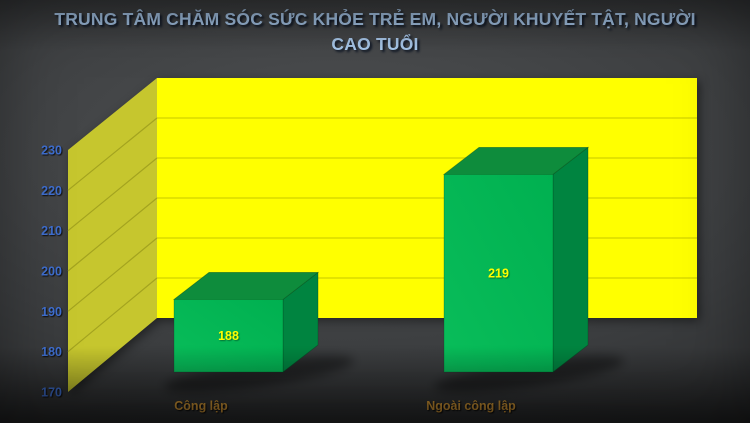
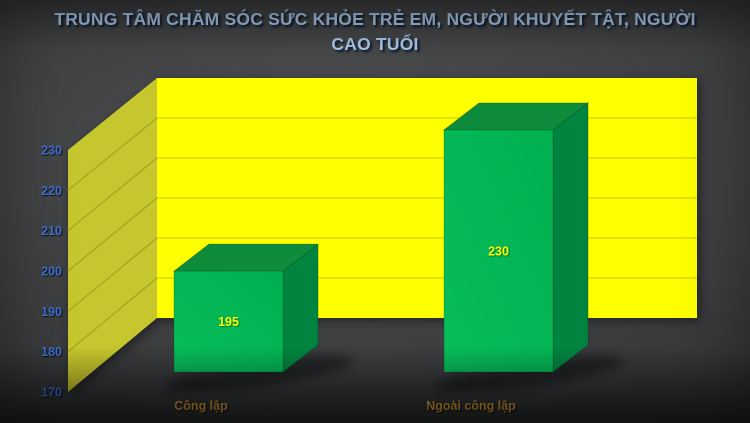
Công lập: 188 -> 195
Ngoài công lập: 219 -> 230
